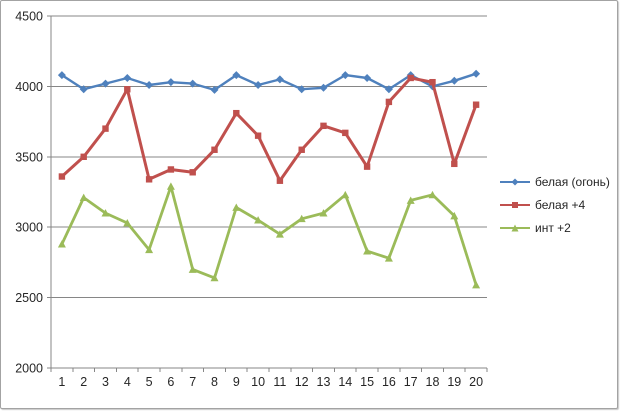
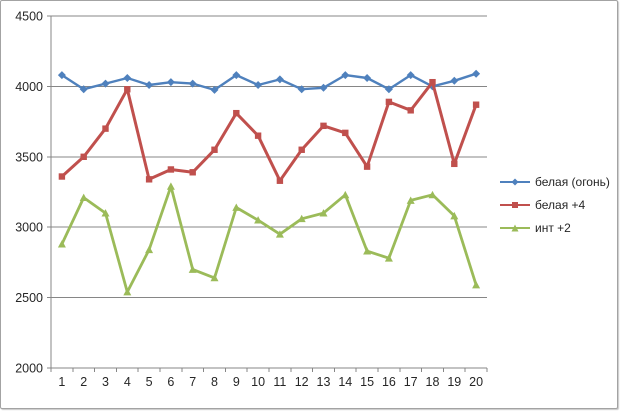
инт +2/4: 3030 -> 2540
белая +4/17: 4060 -> 3830
